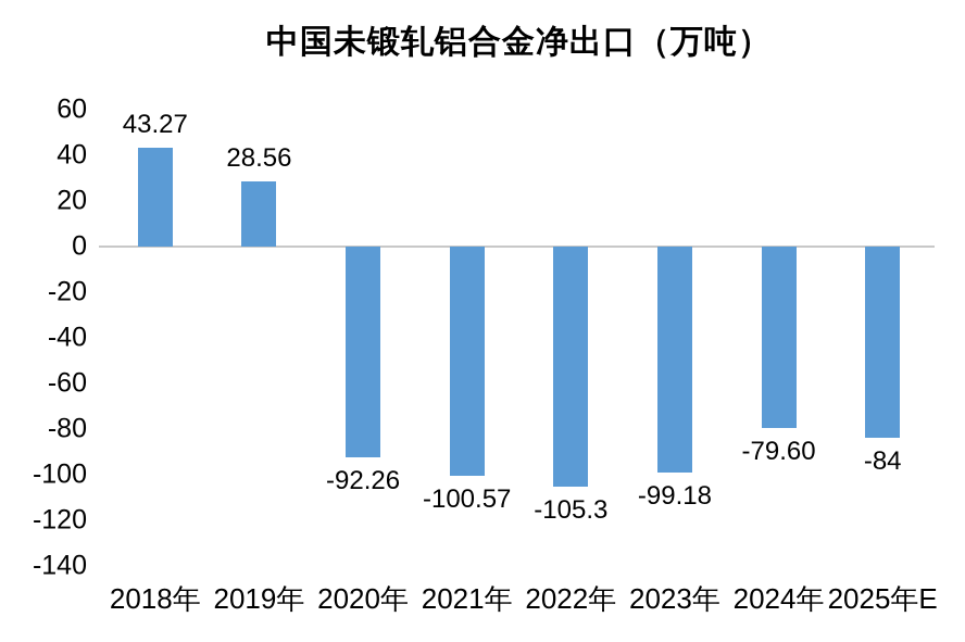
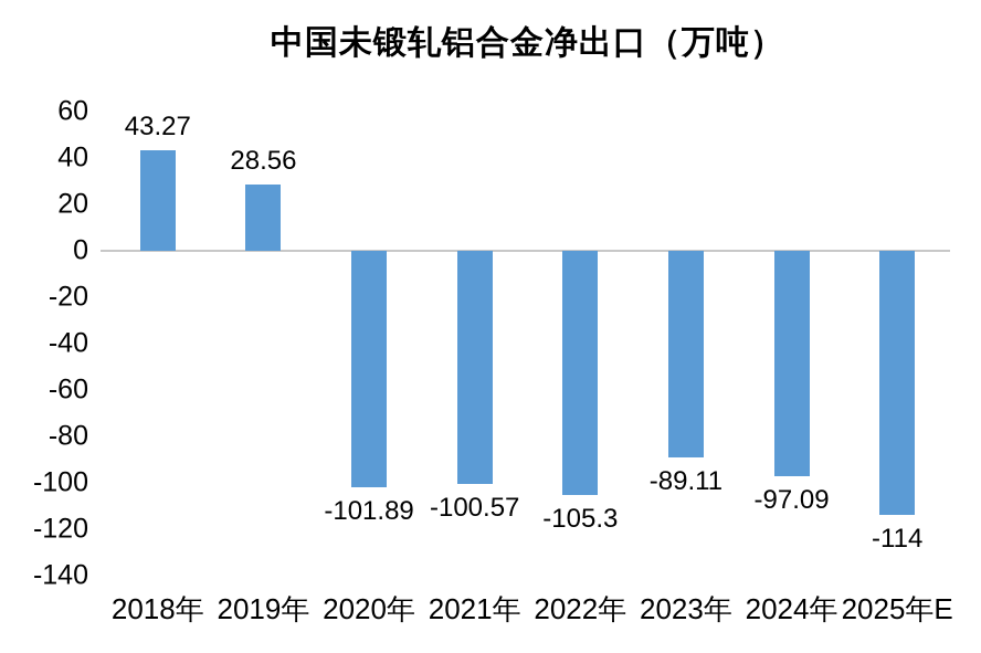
2020年: -92.26 -> -101.89
2023年: -99.18 -> -89.11
2024年: -79.60 -> -97.09
2025年E: -84 -> -114
